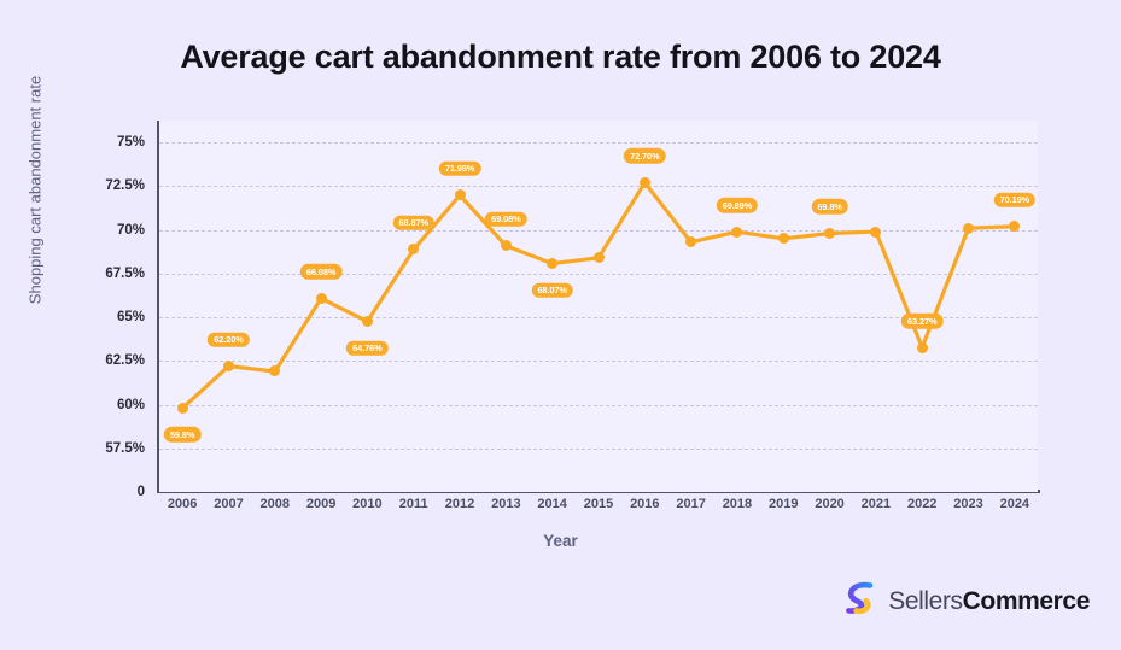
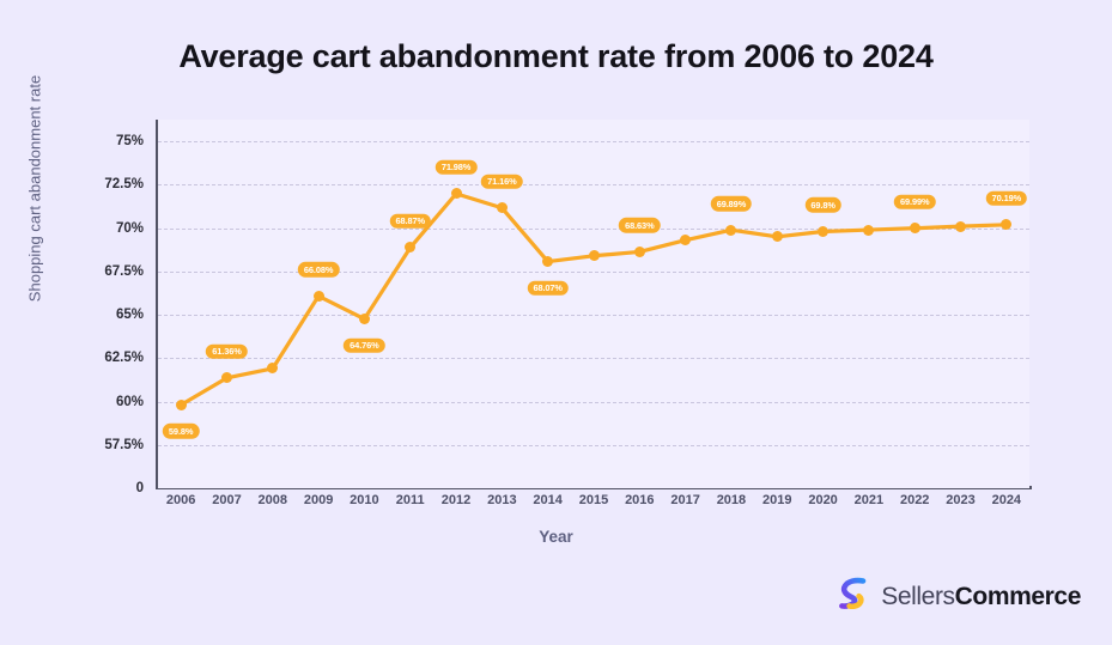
2007: 62.20% -> 61.36%
2013: 69.08% -> 71.16%
2016: 72.70% -> 68.63%
2022: 63.27% -> 69.99%
